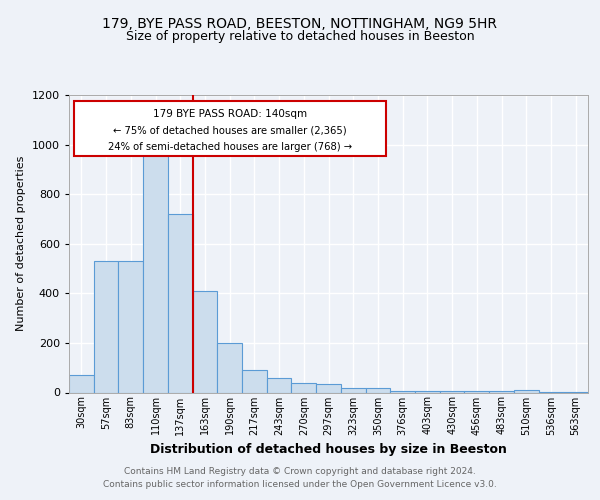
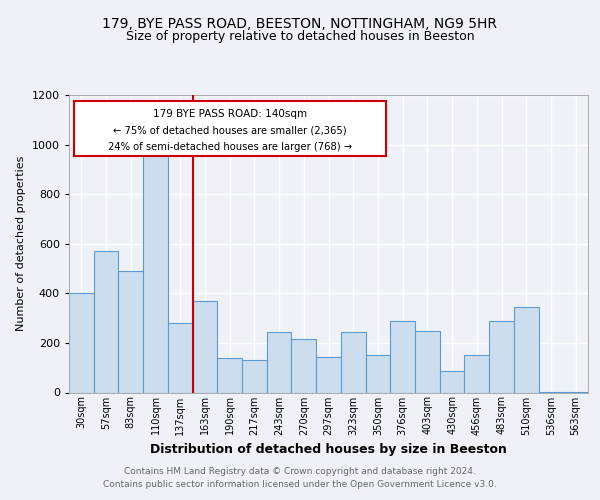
30sqm: 70 -> 400
57sqm: 530 -> 570
83sqm: 530 -> 490
137sqm: 720 -> 280
163sqm: 410 -> 370
190sqm: 200 -> 140
217sqm: 90 -> 130
243sqm: 60 -> 245
270sqm: 40 -> 215
297sqm: 35 -> 145
323sqm: 20 -> 245
350sqm: 20 -> 150
376sqm: 5 -> 290
403sqm: 5 -> 250
430sqm: 5 -> 85
456sqm: 5 -> 150
483sqm: 5 -> 290
510sqm: 12 -> 345
